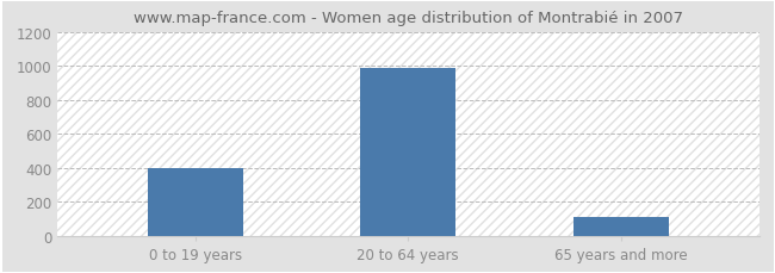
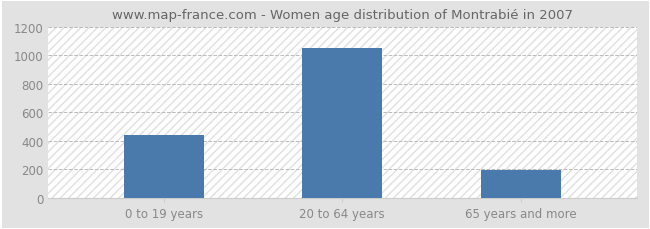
0 to 19 years: 400 -> 440
20 to 64 years: 990 -> 1050
65 years and more: 110 -> 200
